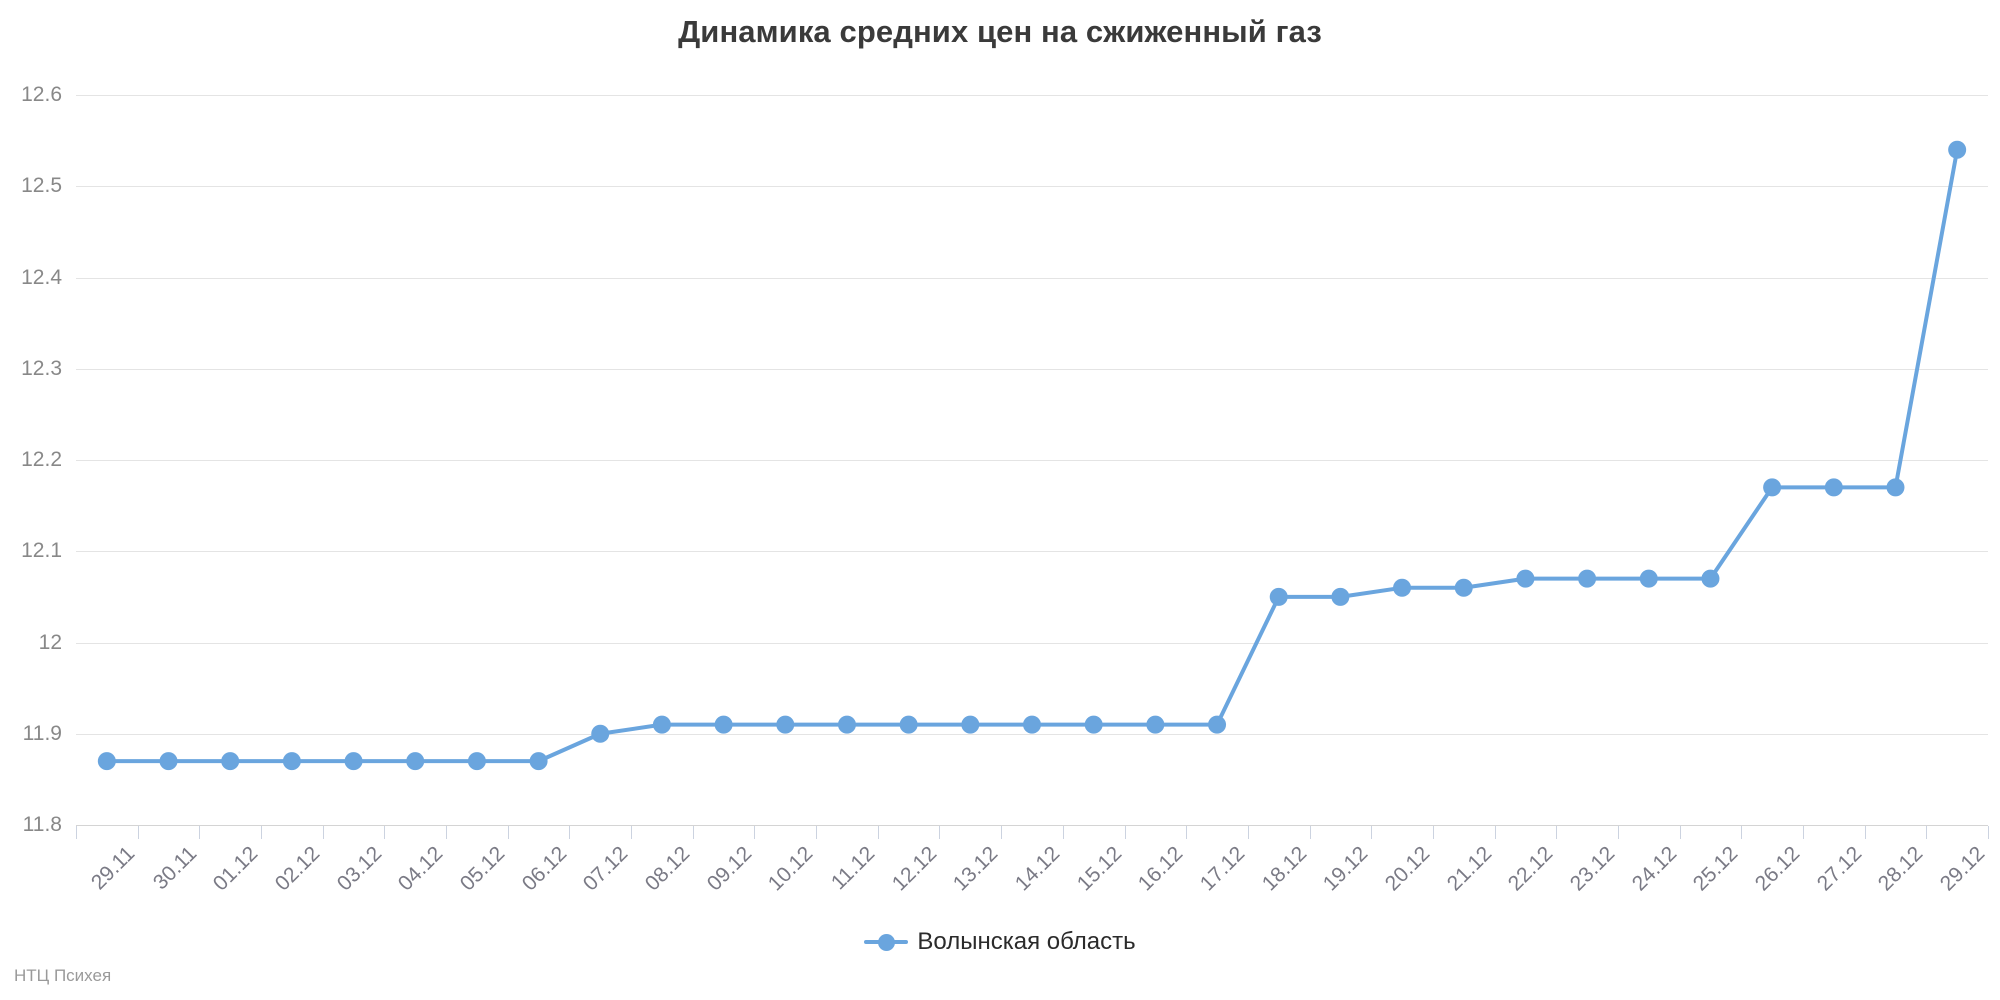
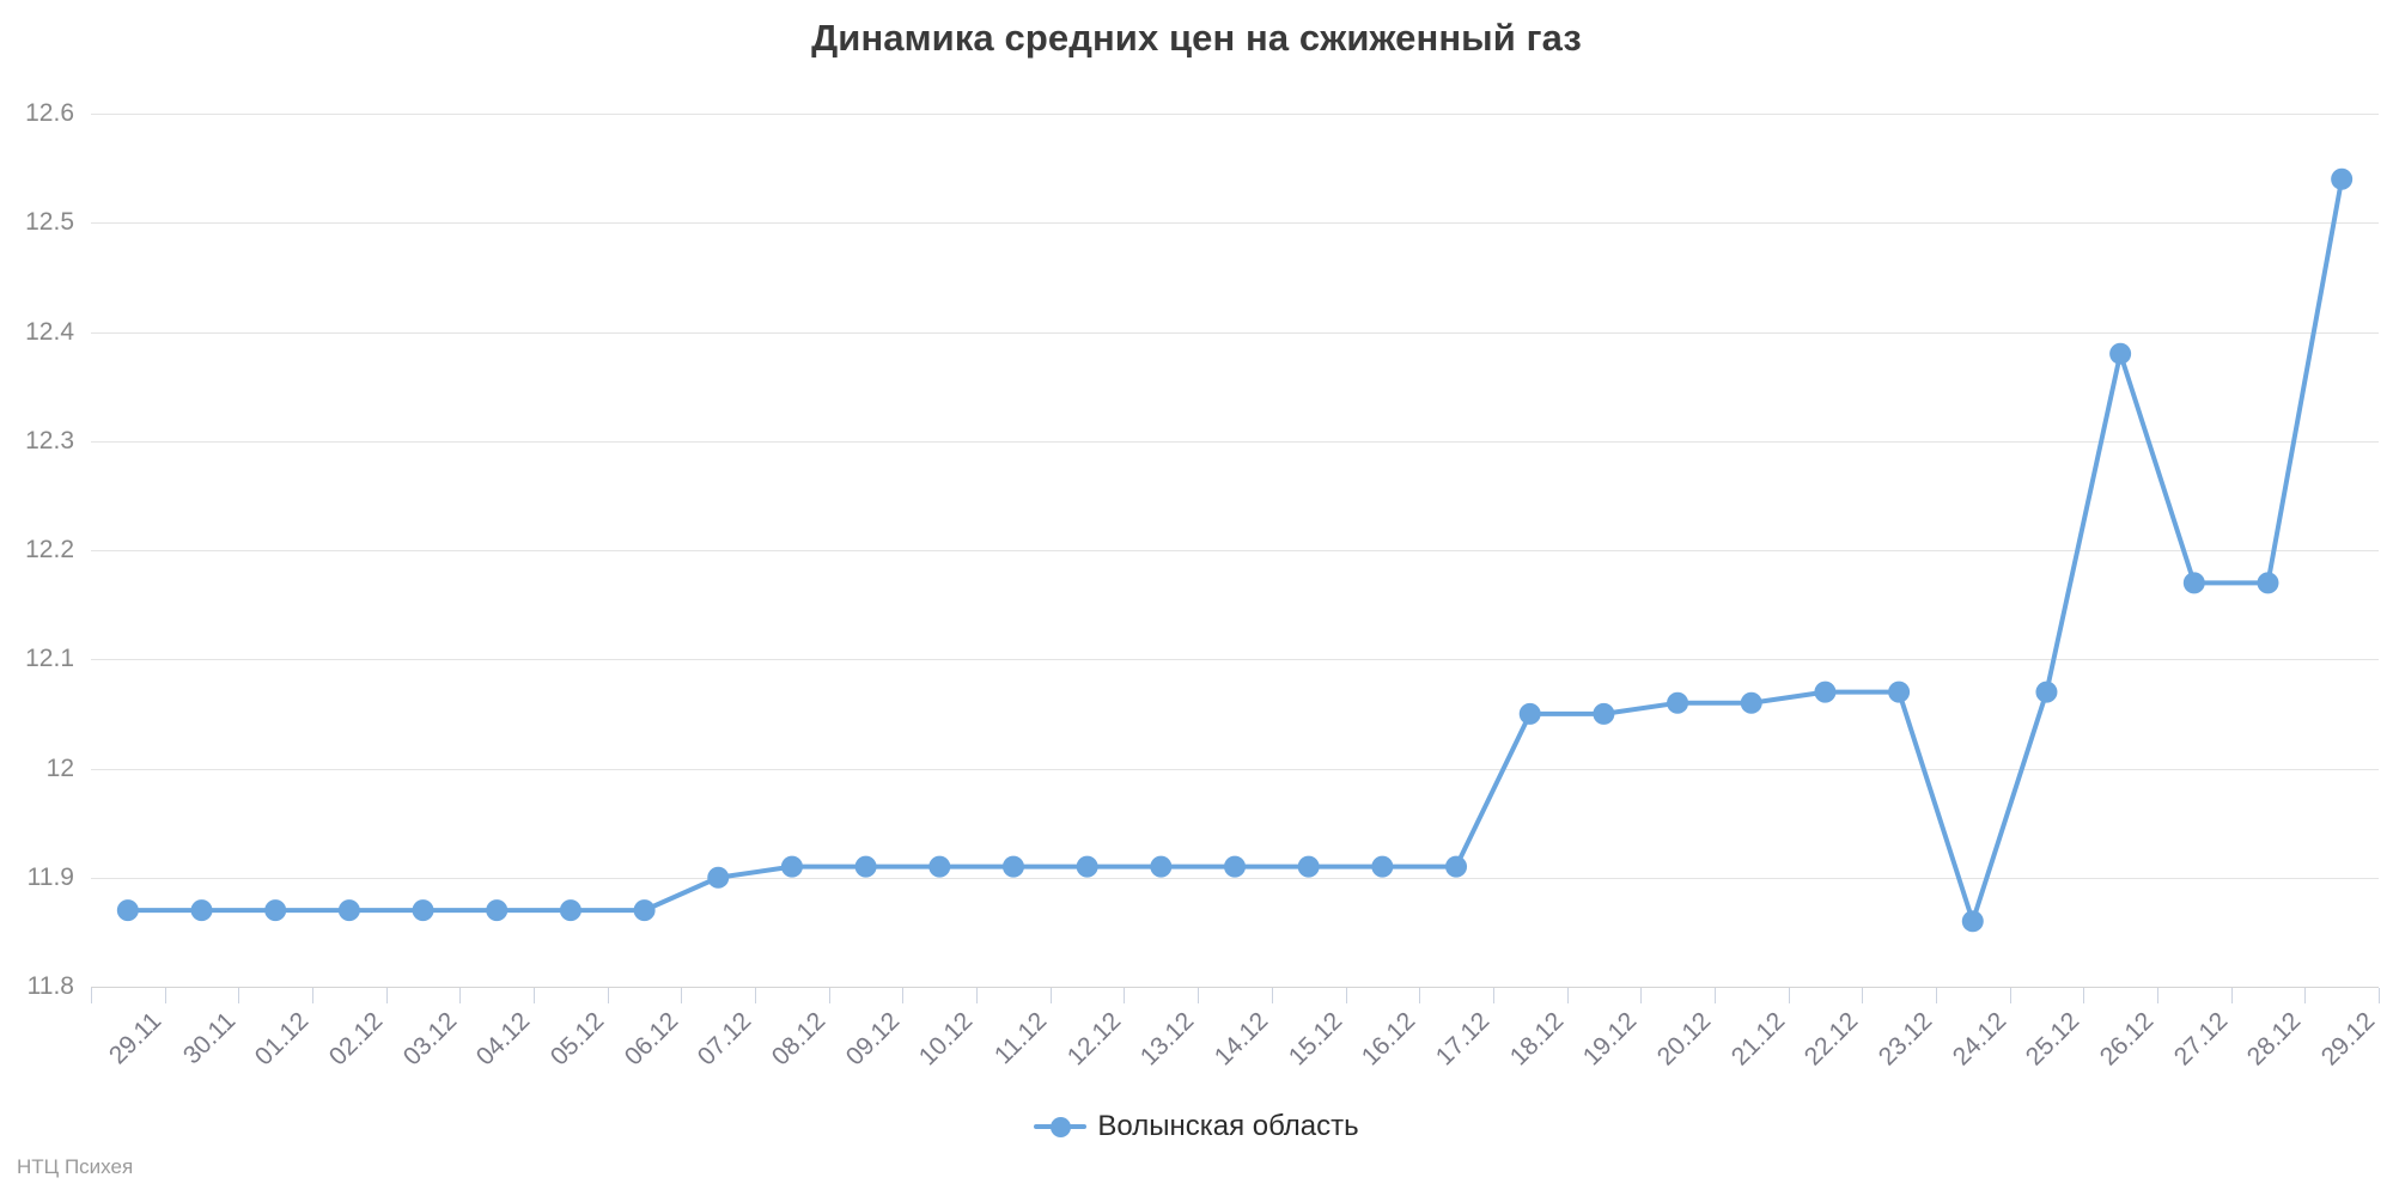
24.12: 12.07 -> 11.86
26.12: 12.17 -> 12.38
